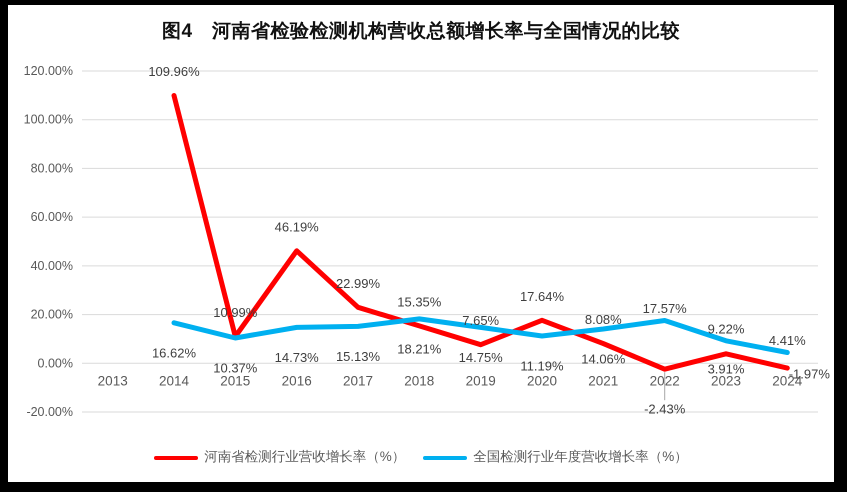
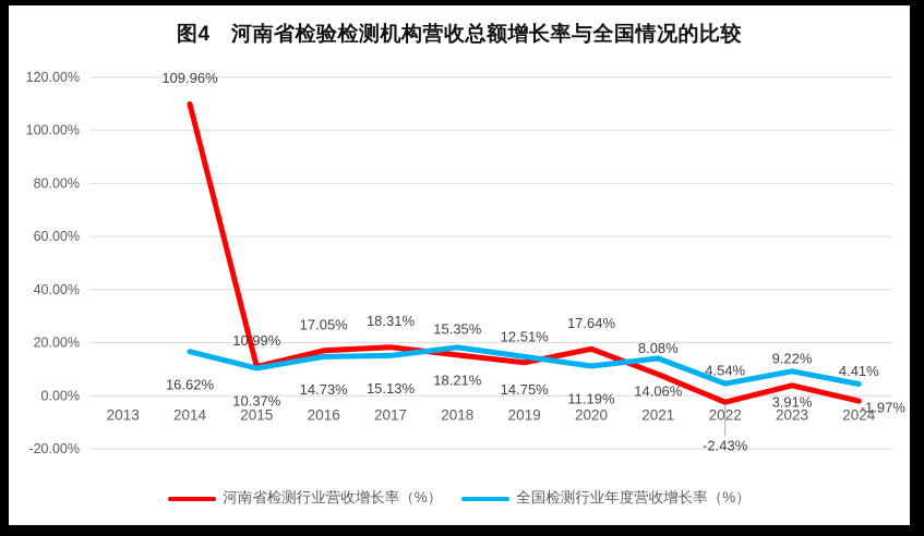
河南省检测行业营收增长率（%）/2016: 46.19% -> 17.05%
河南省检测行业营收增长率（%）/2017: 22.99% -> 18.31%
河南省检测行业营收增长率（%）/2019: 7.65% -> 12.51%
全国检测行业年度营收增长率（%）/2022: 17.57% -> 4.54%
